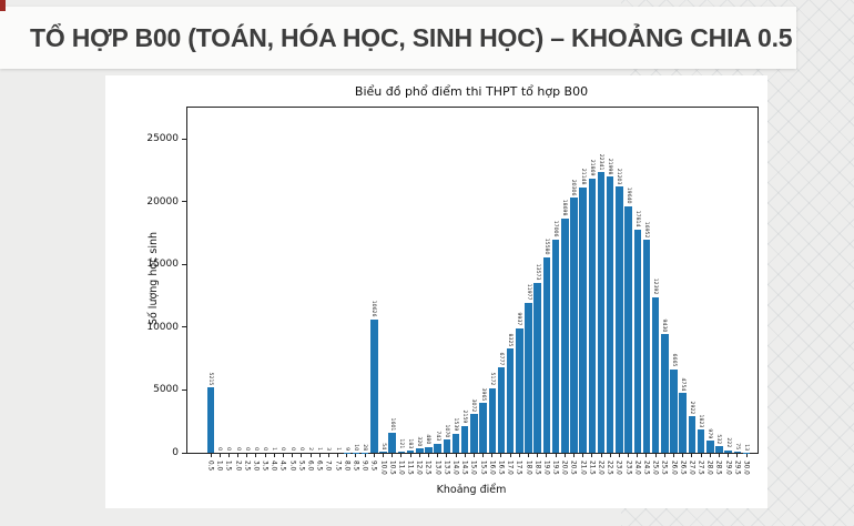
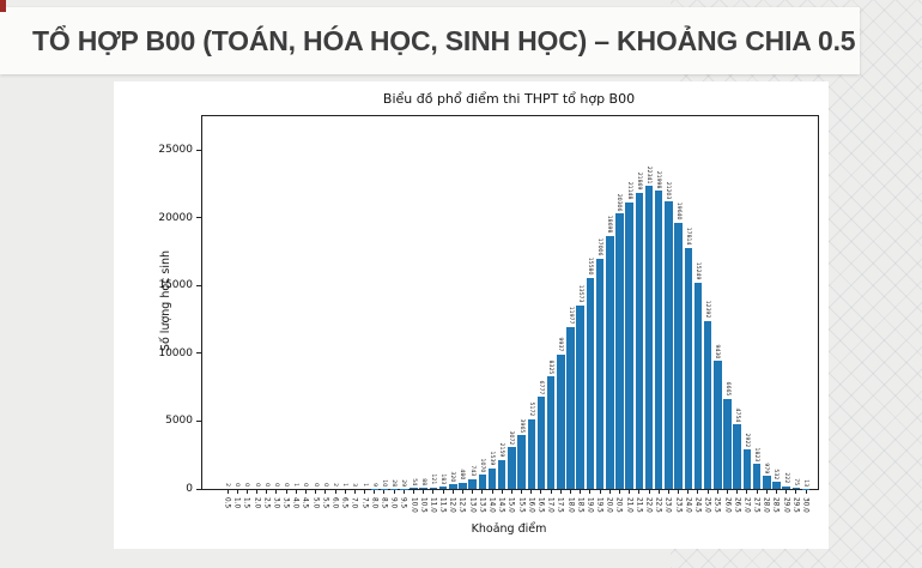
0.5: 5215 -> 2
9.5: 10626 -> 29
10.5: 1601 -> 88
24.5: 16952 -> 15249
